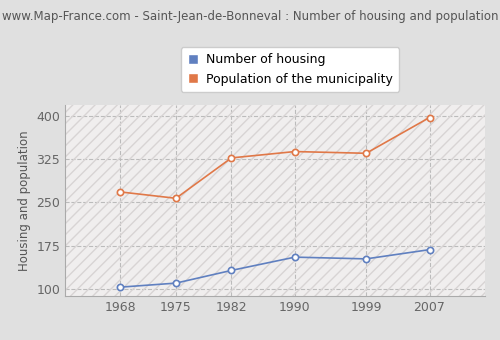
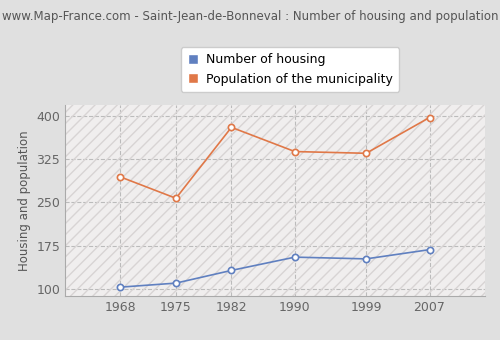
Population of the municipality/1968: 268 -> 294
Population of the municipality/1982: 327 -> 380
